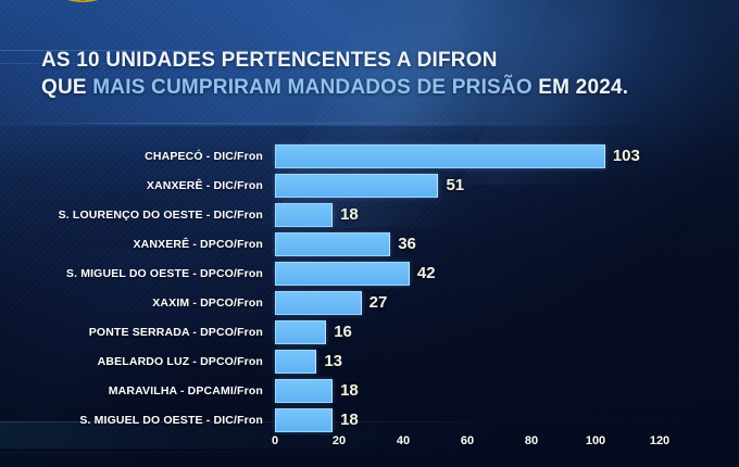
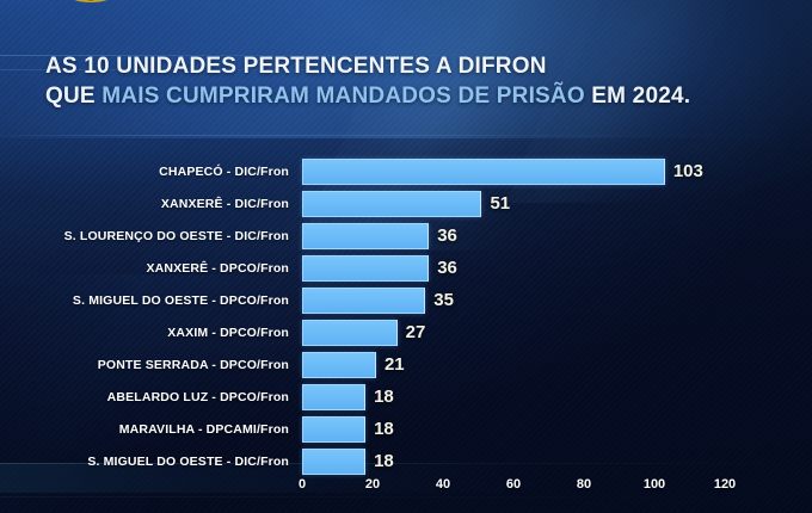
S. LOURENÇO DO OESTE - DIC/Fron: 18 -> 36
S. MIGUEL DO OESTE - DPCO/Fron: 42 -> 35
PONTE SERRADA - DPCO/Fron: 16 -> 21
ABELARDO LUZ - DPCO/Fron: 13 -> 18
